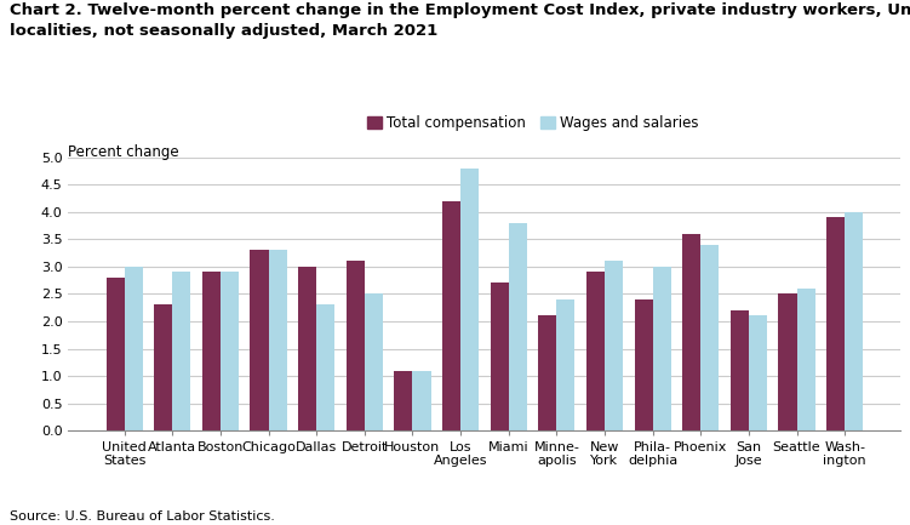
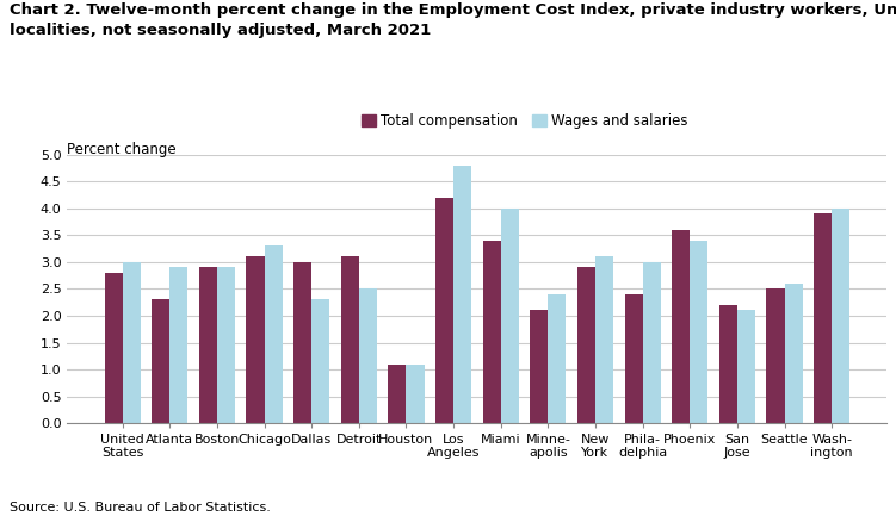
Total compensation/Chicago: 3.3 -> 3.1
Total compensation/Miami: 2.7 -> 3.4
Wages and salaries/Miami: 3.8 -> 4.0
